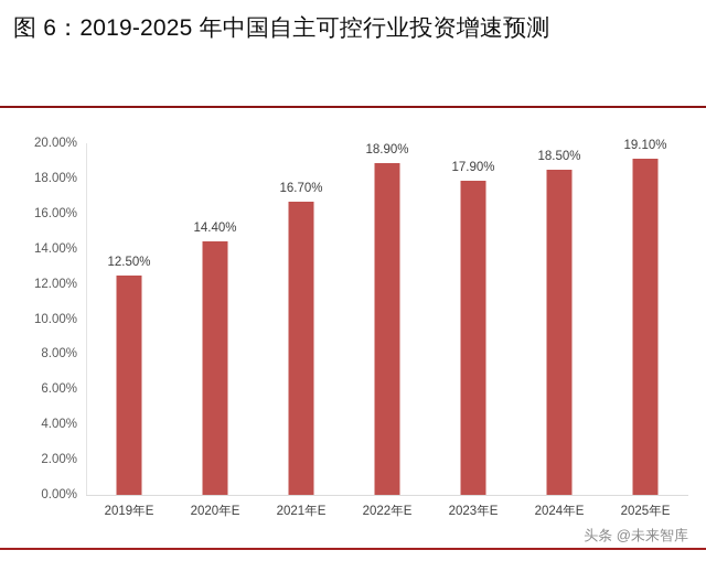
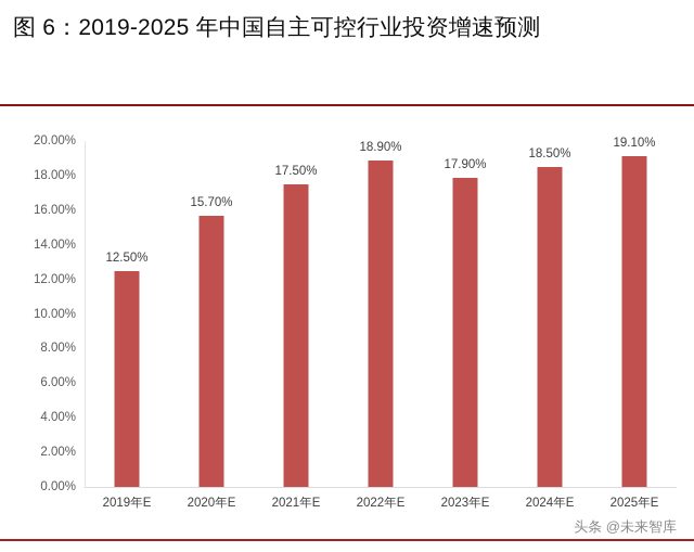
2020年E: 14.40% -> 15.70%
2021年E: 16.70% -> 17.50%
